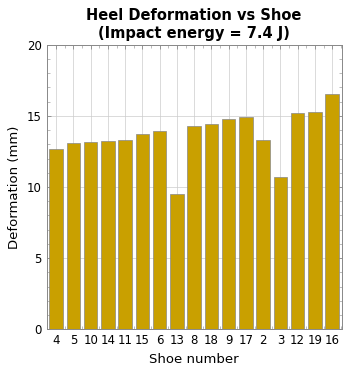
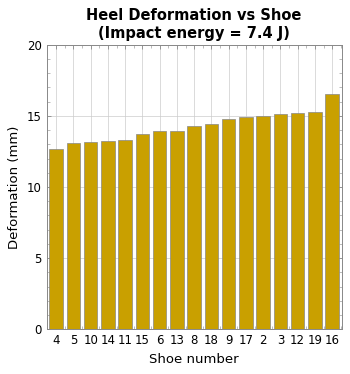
13: 9.5 -> 13.9
2: 13.3 -> 15.0
3: 10.7 -> 15.1
